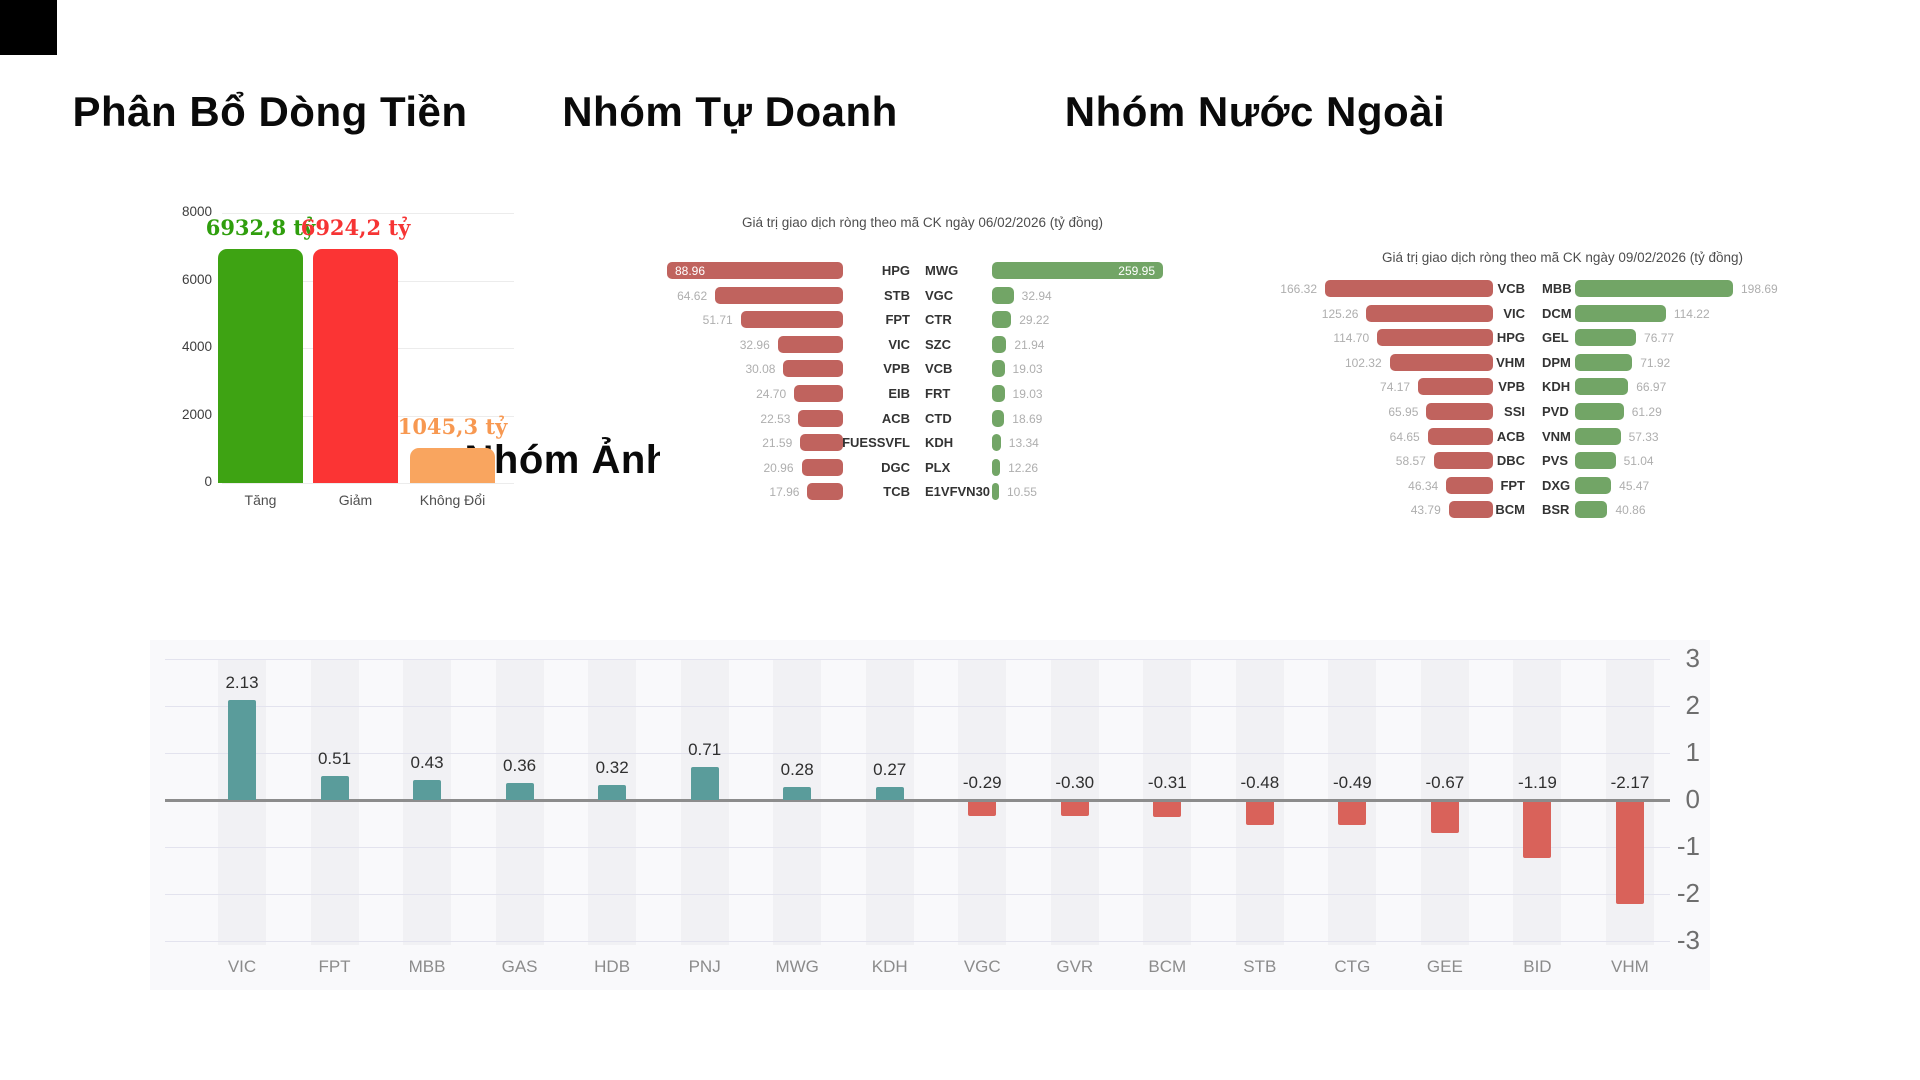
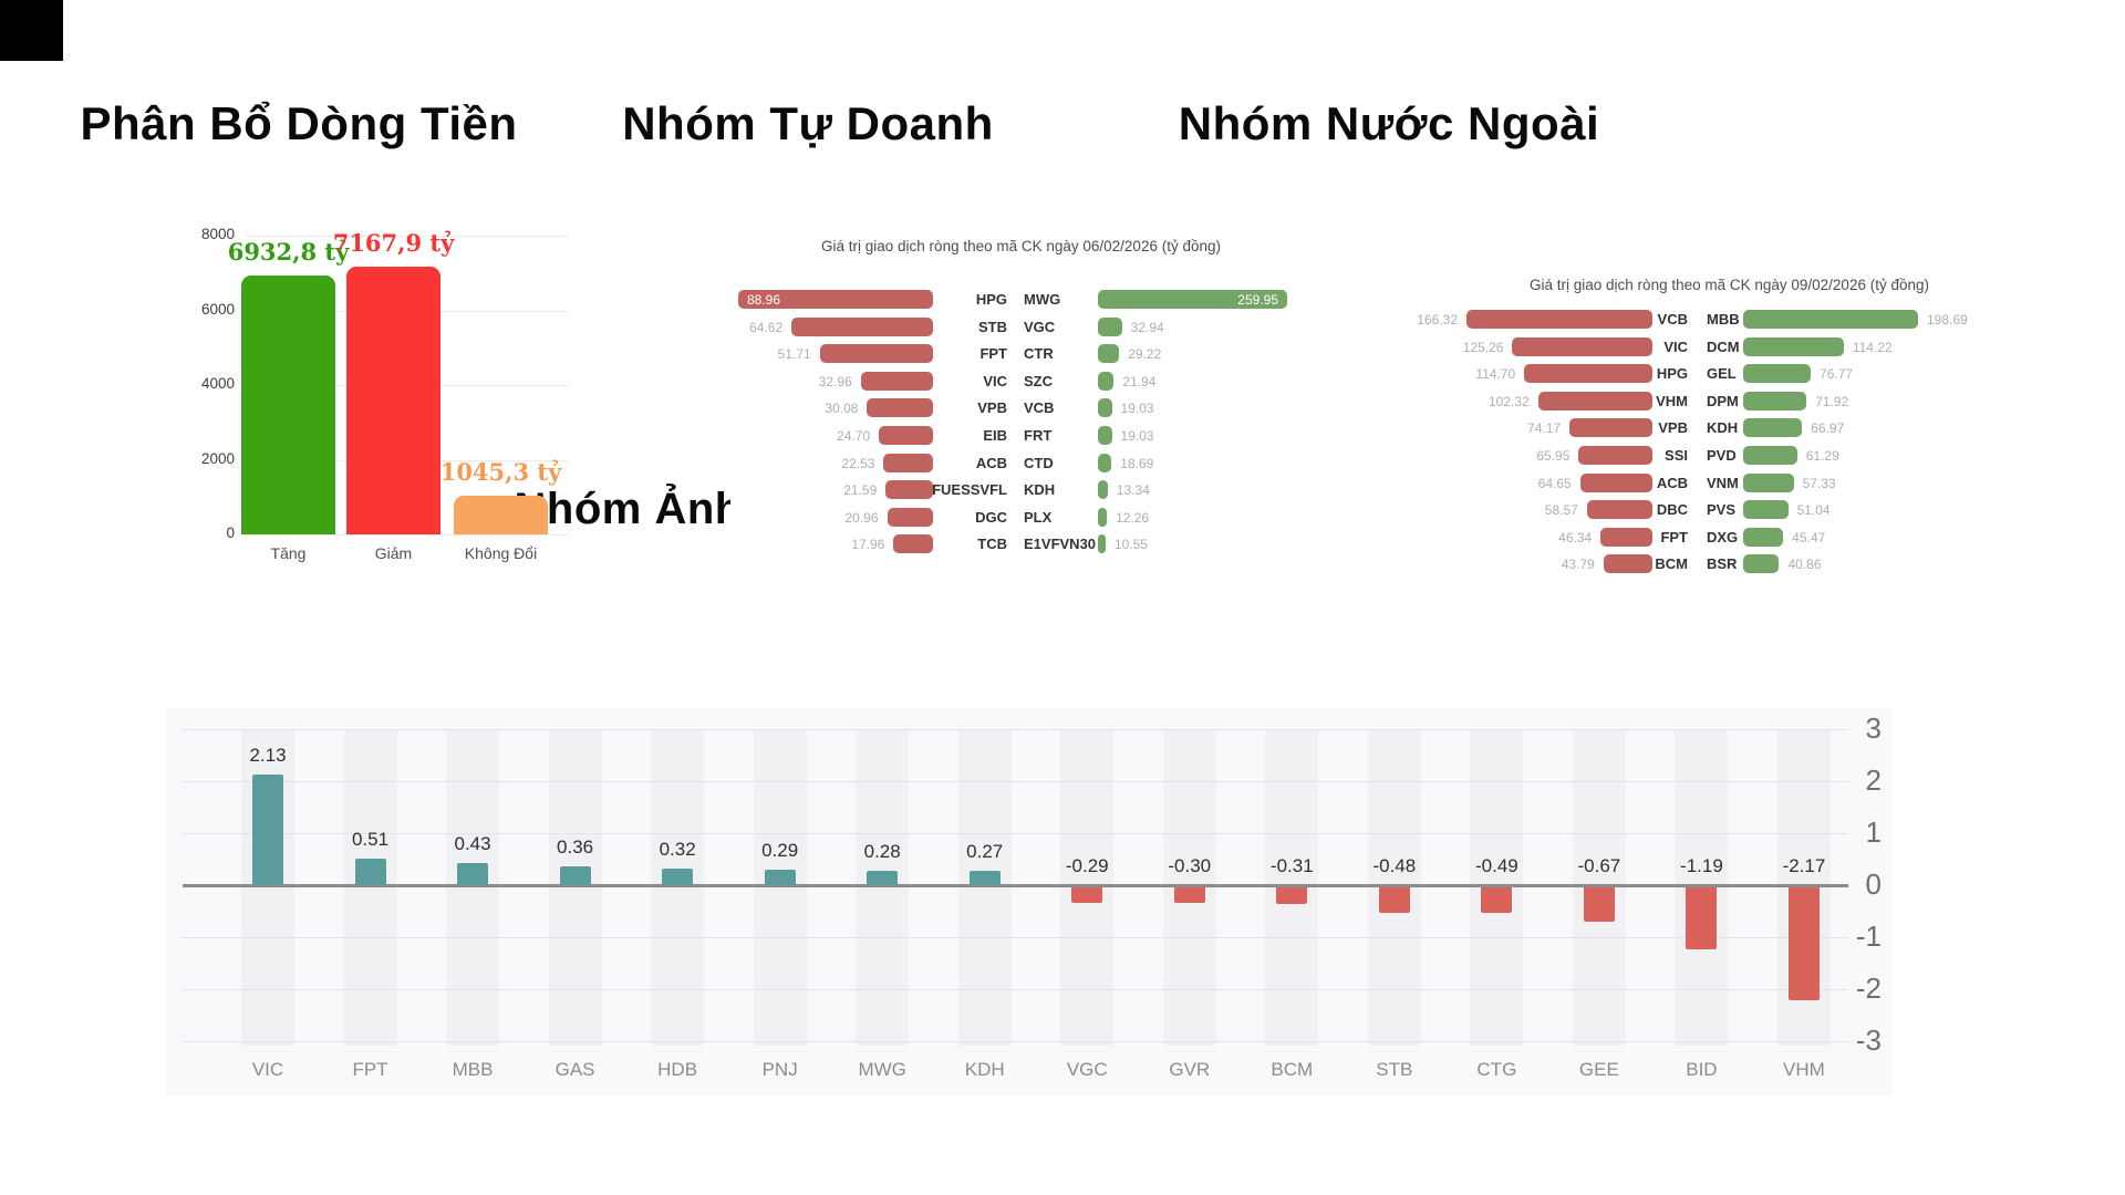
Phân Bổ Dòng Tiền/Giảm: 6924,2 -> 7167,9
Nhóm Ảnh Hưởng Đến VN-INDEX/PNJ: 0.71 -> 0.29
